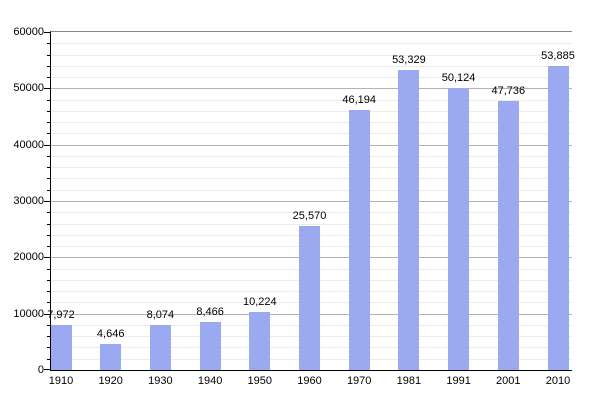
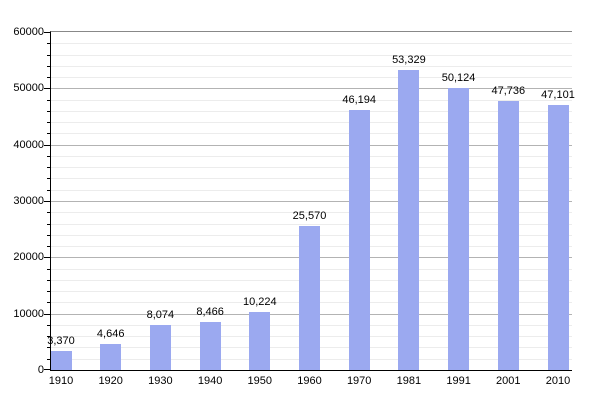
1910: 7,972 -> 3,370
2010: 53,885 -> 47,101
